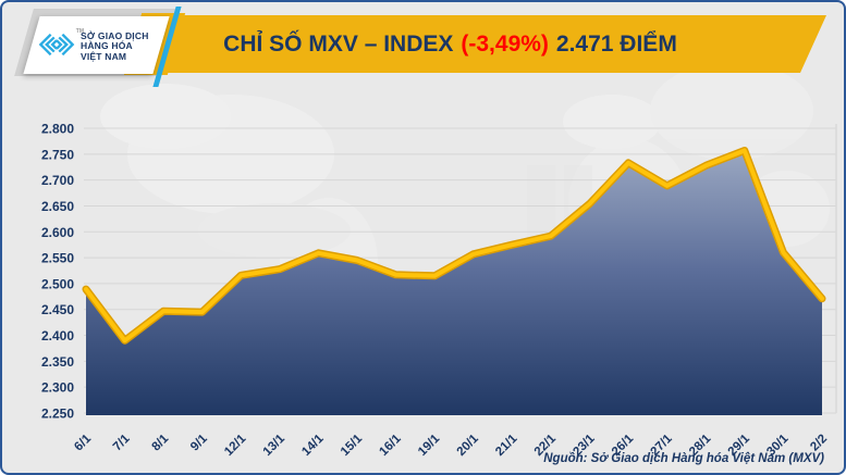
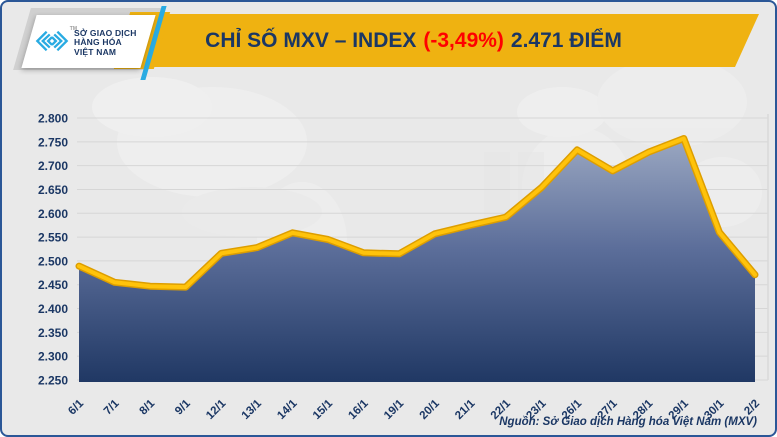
7/1: 2.39 -> 2.46
